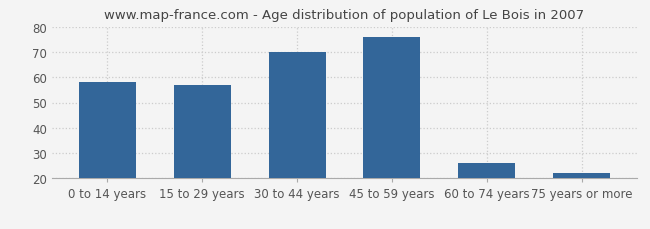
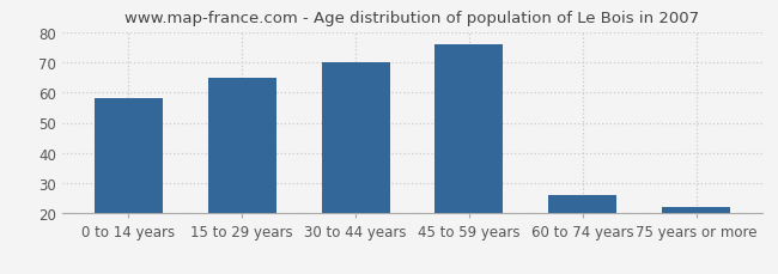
15 to 29 years: 57 -> 65
